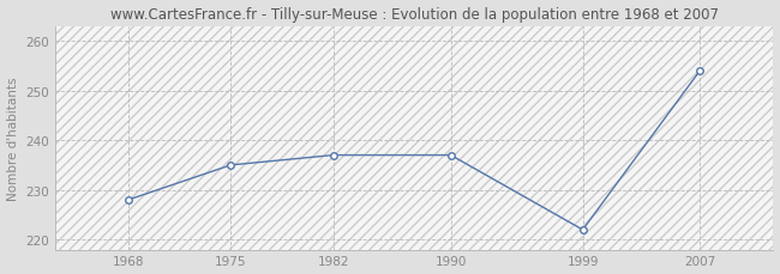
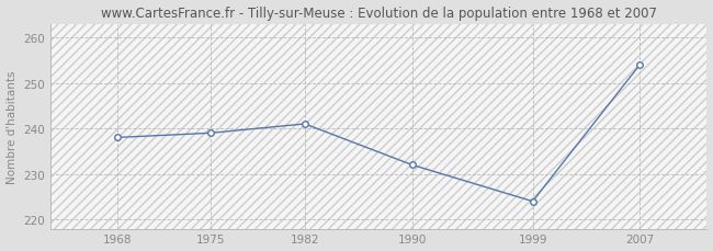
1968: 228 -> 238
1975: 235 -> 239
1982: 237 -> 241
1990: 237 -> 232
1999: 222 -> 224
